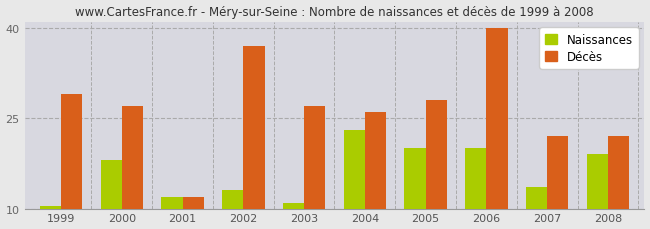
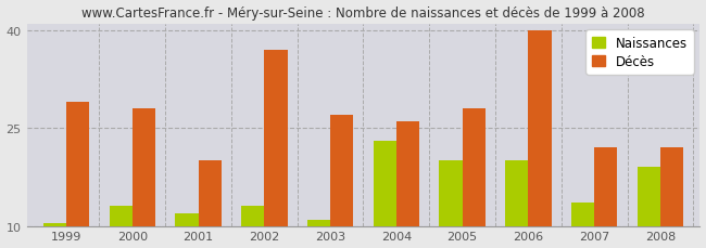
Naissances/2000: 18.0 -> 13.0
Décès/2000: 27 -> 28
Décès/2001: 12 -> 20
